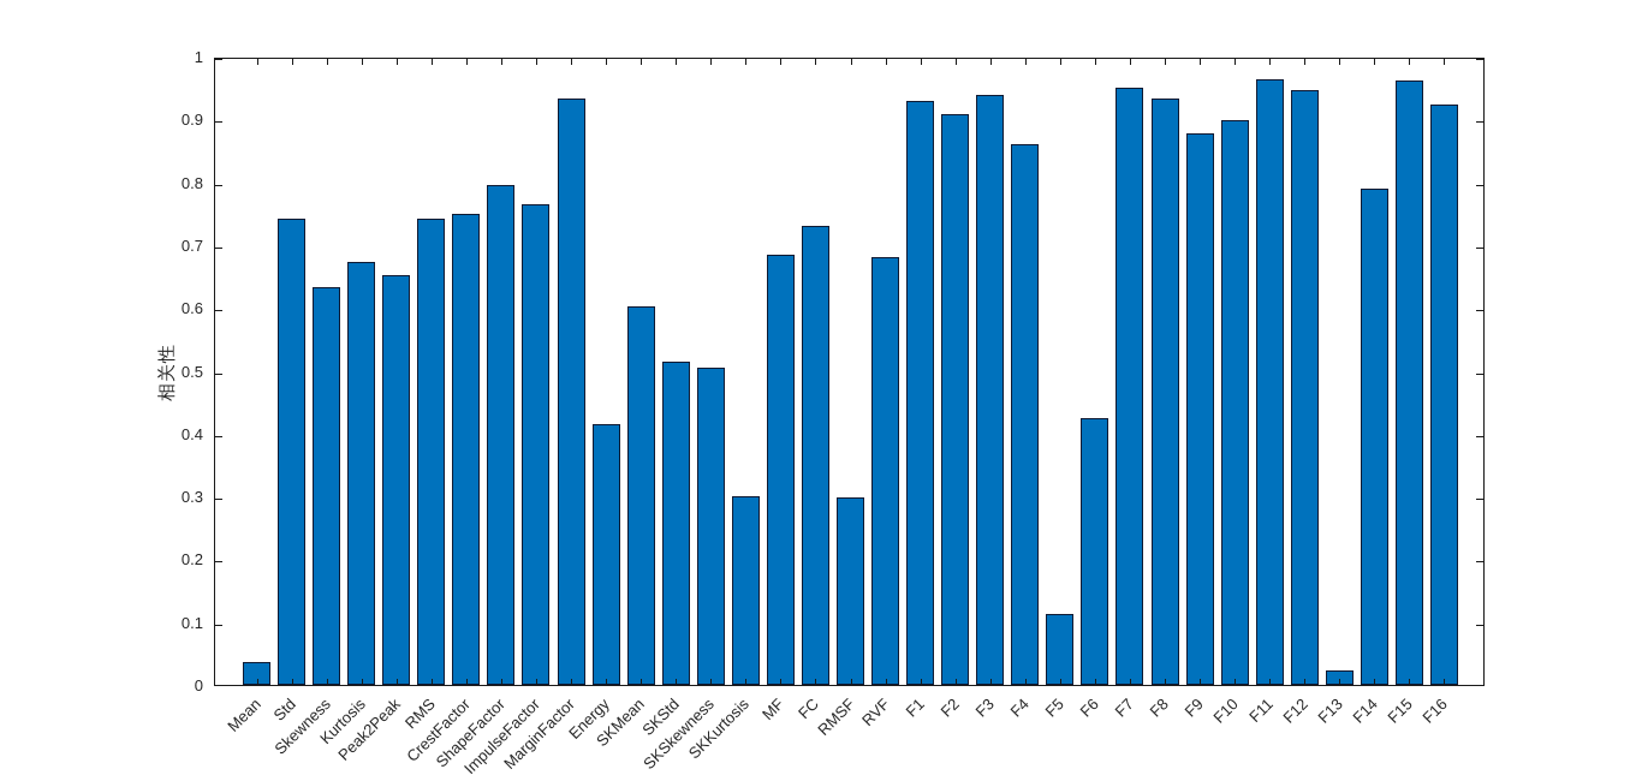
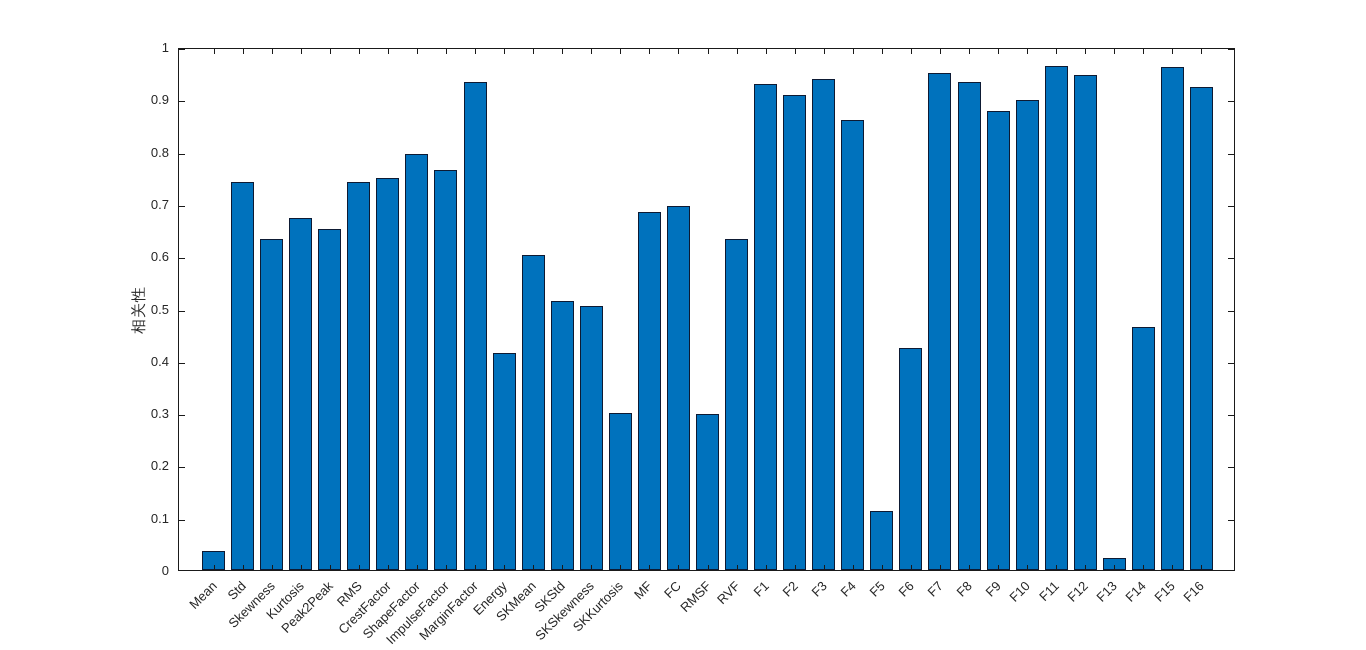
FC: 0.73 -> 0.70
RVF: 0.68 -> 0.63
F14: 0.79 -> 0.47
